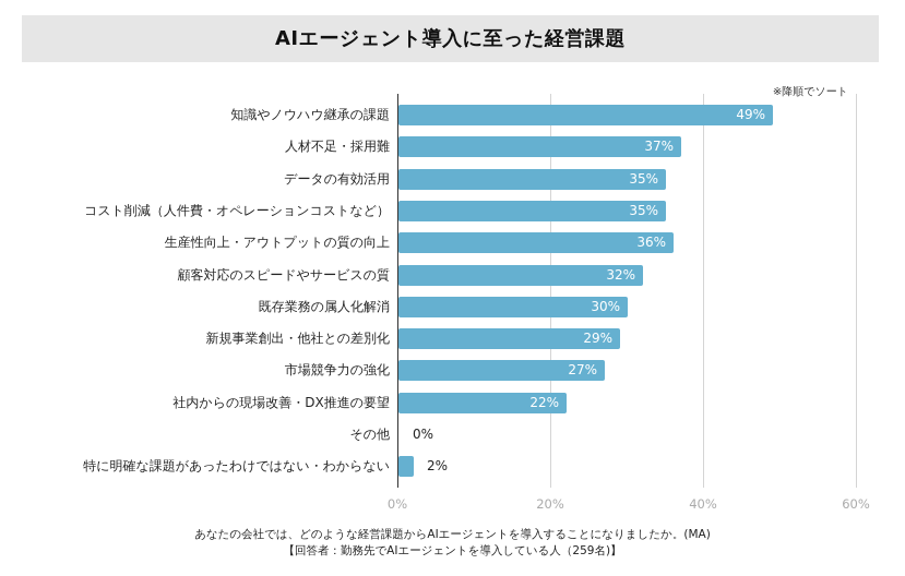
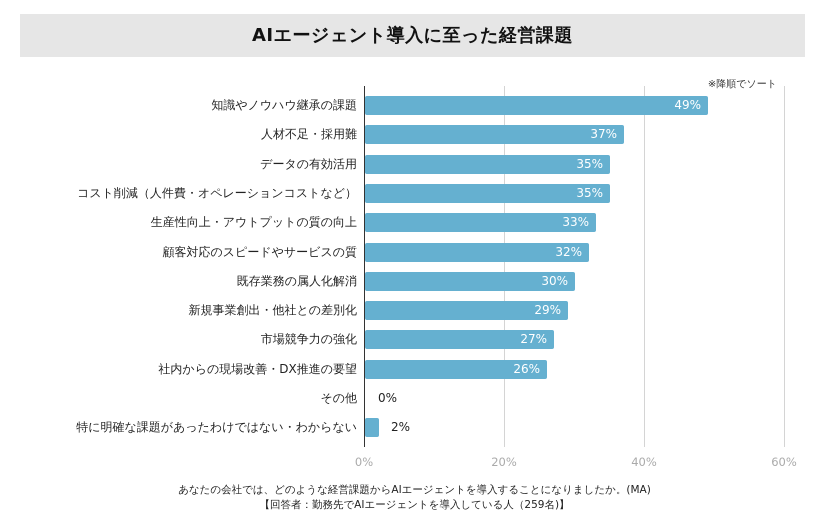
生産性向上・アウトプットの質の向上: 36% -> 33%
社内からの現場改善・DX推進の要望: 22% -> 26%
